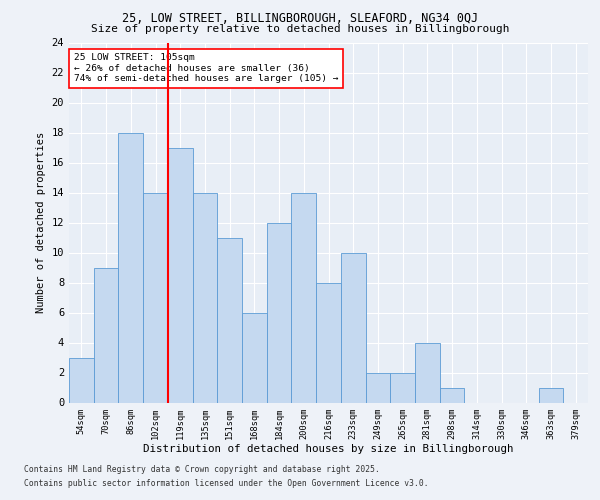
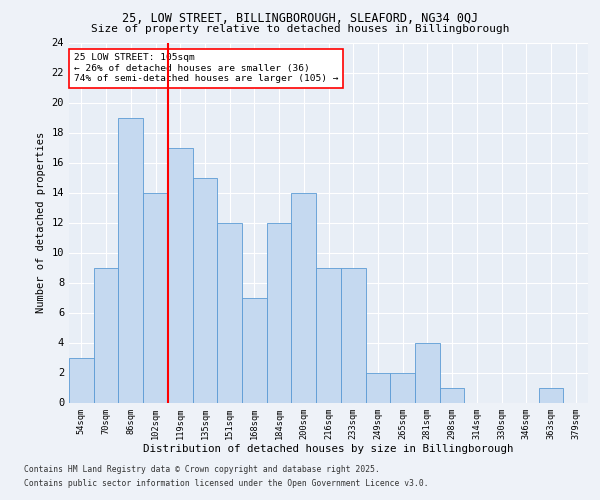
86sqm: 18 -> 19
135sqm: 14 -> 15
151sqm: 11 -> 12
168sqm: 6 -> 7
216sqm: 8 -> 9
233sqm: 10 -> 9
